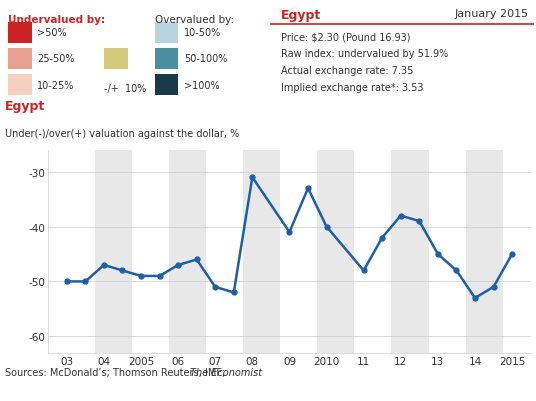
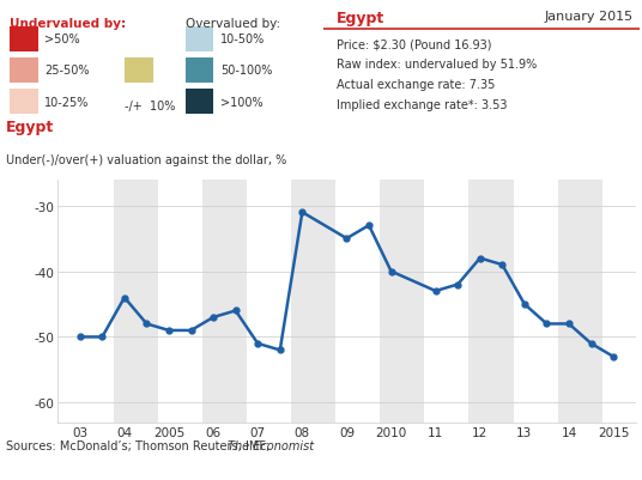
04: -47 -> -44
09: -41 -> -35
11: -48 -> -43
14: -53 -> -48
2015: -45 -> -53
